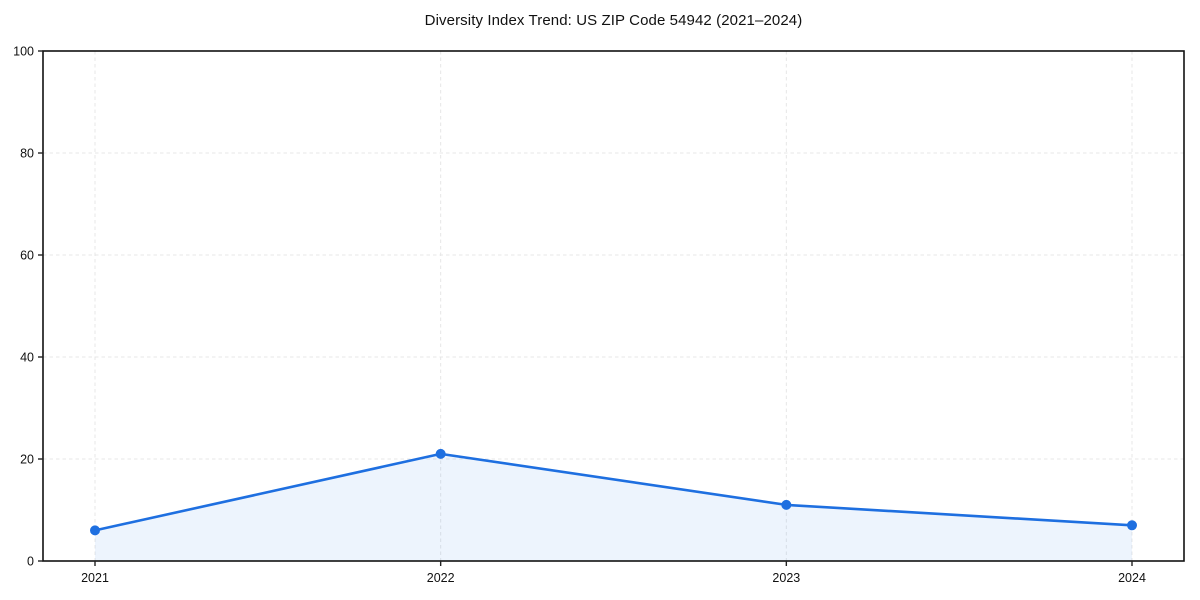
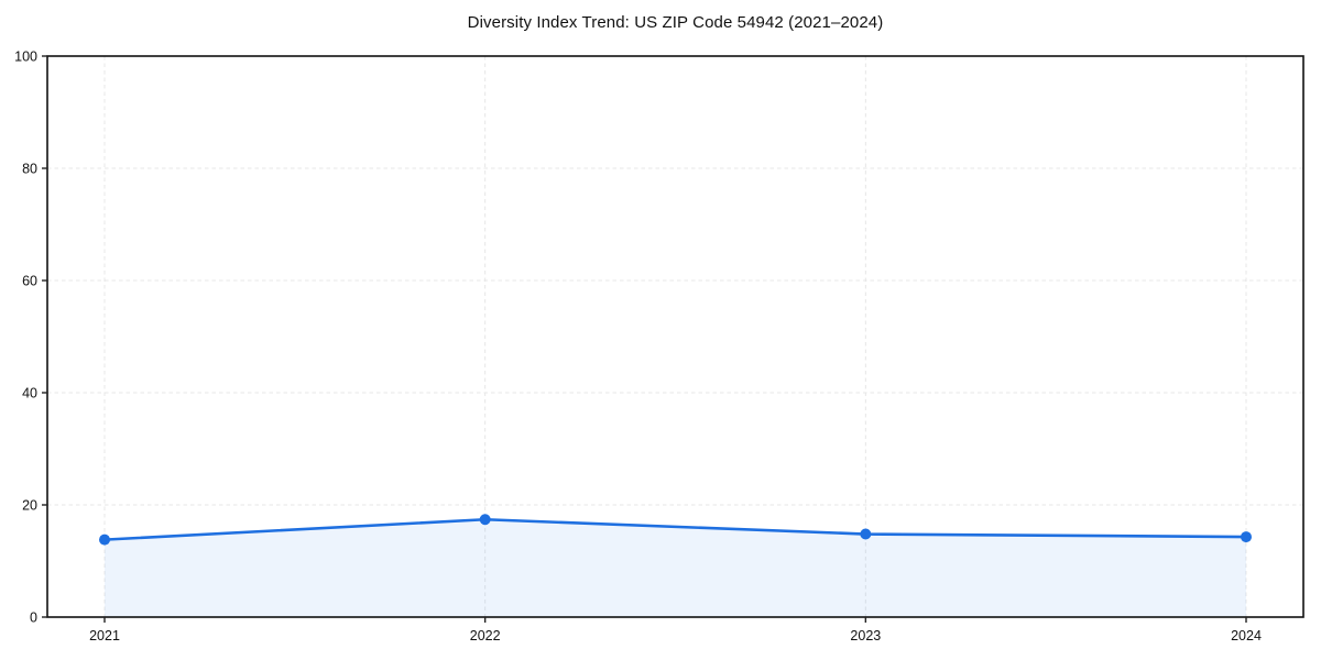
2021: 6 -> 14
2022: 21 -> 17
2023: 11 -> 15
2024: 7 -> 14
